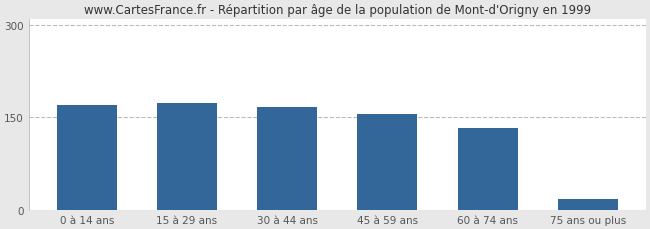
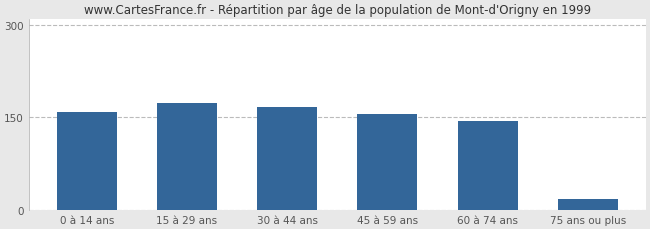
0 à 14 ans: 170 -> 158
60 à 74 ans: 133 -> 144
